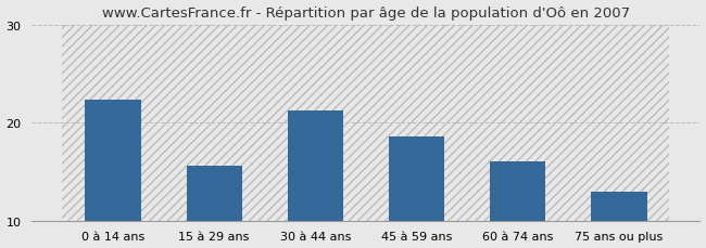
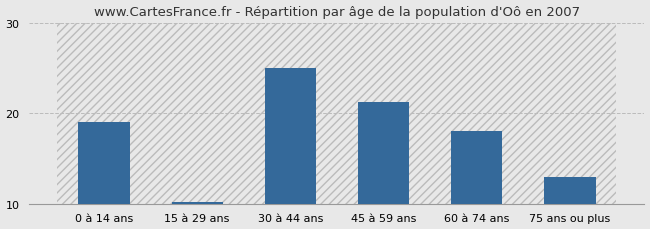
0 à 14 ans: 22.4 -> 19.0
15 à 29 ans: 15.6 -> 10.2
30 à 44 ans: 21.2 -> 25.0
45 à 59 ans: 18.6 -> 21.2
60 à 74 ans: 16.0 -> 18.0
